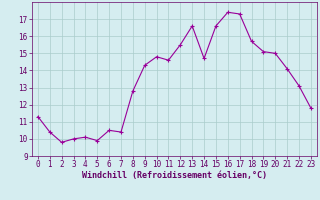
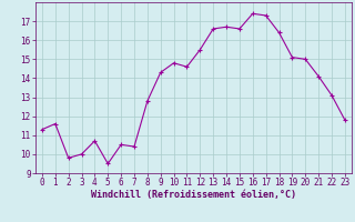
1: 10.4 -> 11.6
4: 10.1 -> 10.7
5: 9.9 -> 9.5
14: 14.7 -> 16.7
18: 15.7 -> 16.4
